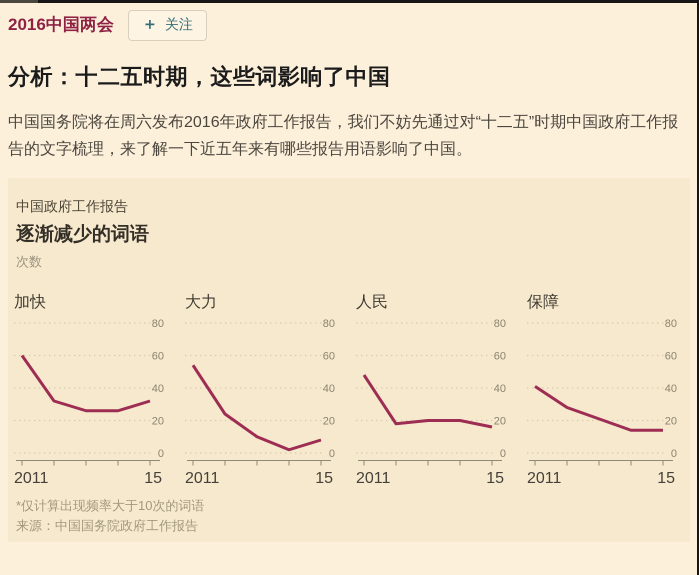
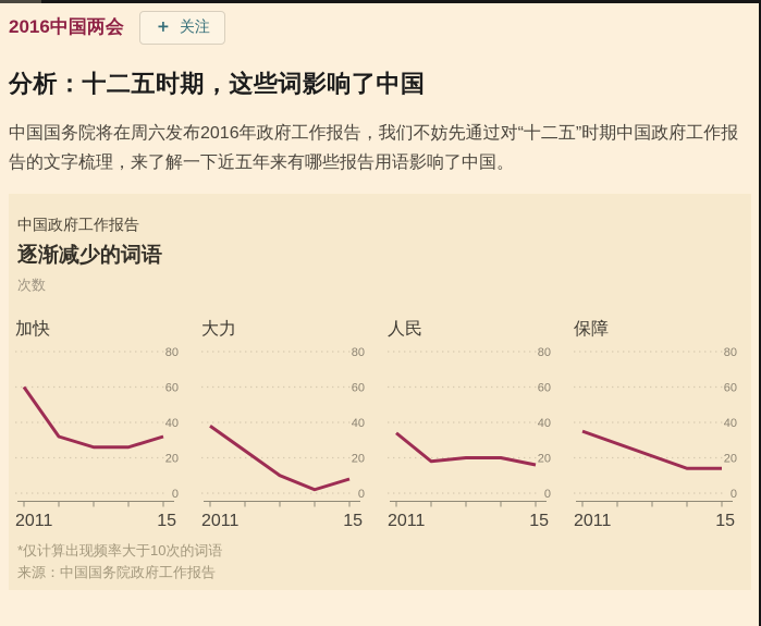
大力/2011: 54 -> 38
人民/2011: 48 -> 34
保障/2011: 41 -> 35
